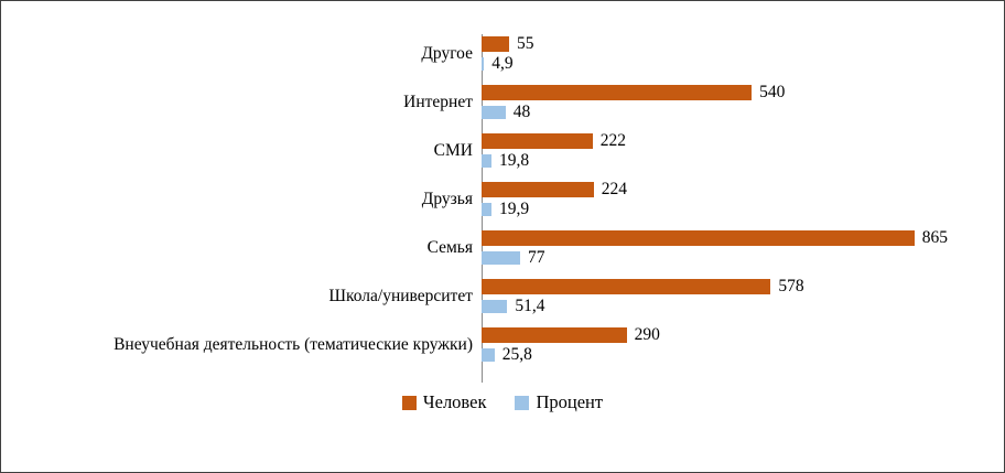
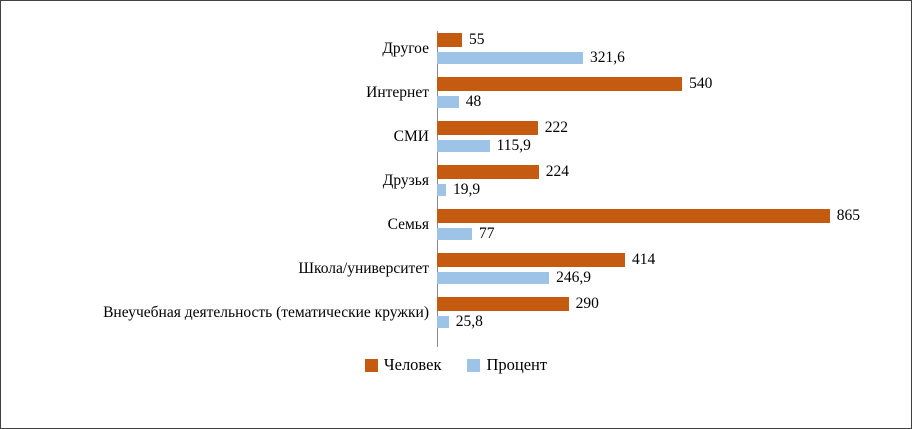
Процент/Другое: 4,9 -> 321,6
Процент/СМИ: 19,8 -> 115,9
Человек/Школа/университет: 578 -> 414
Процент/Школа/университет: 51,4 -> 246,9
